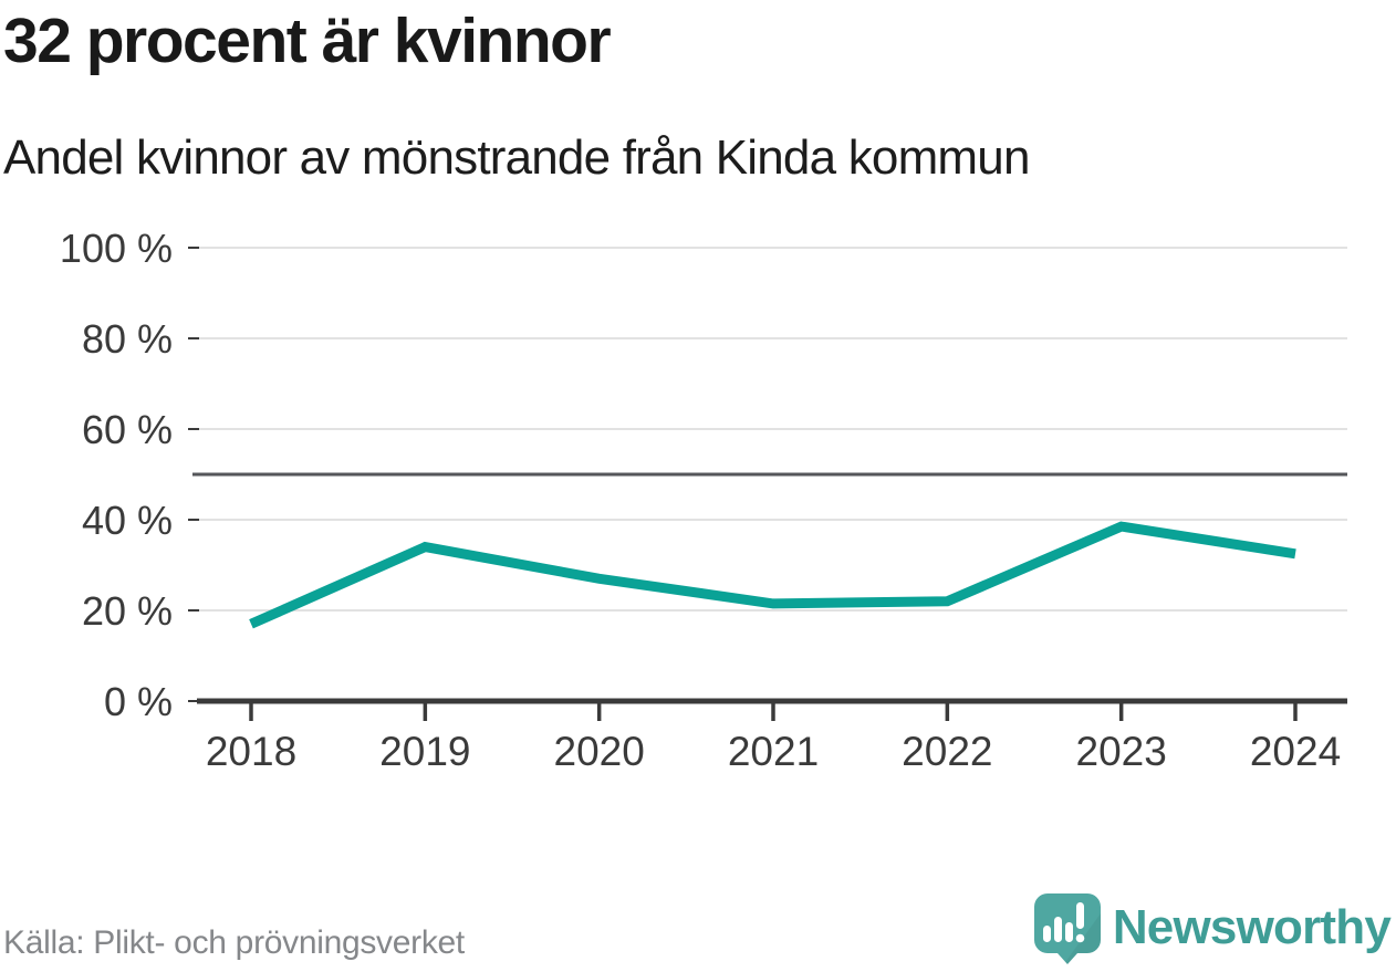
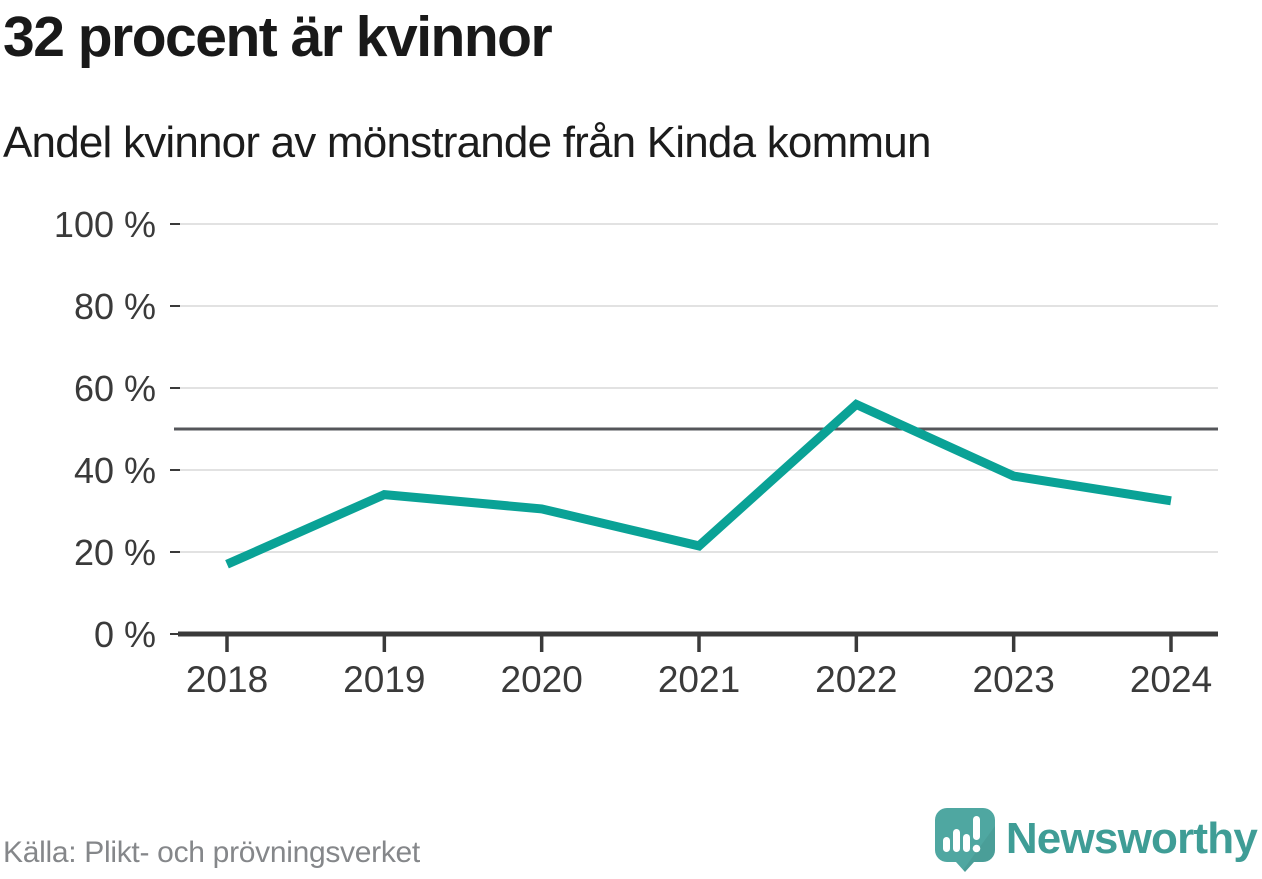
2020: 27% -> 30%
2022: 22% -> 56%
